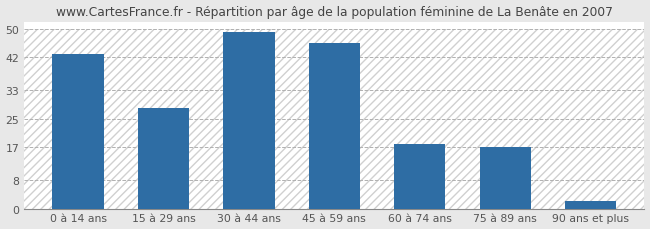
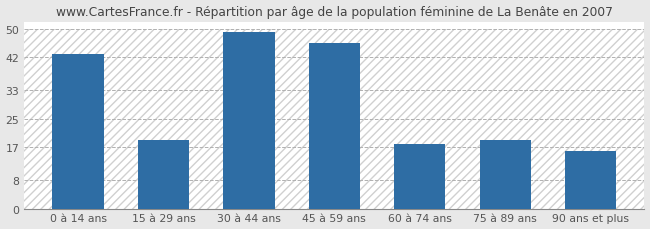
15 à 29 ans: 28 -> 19
75 à 89 ans: 17 -> 19
90 ans et plus: 2 -> 16
